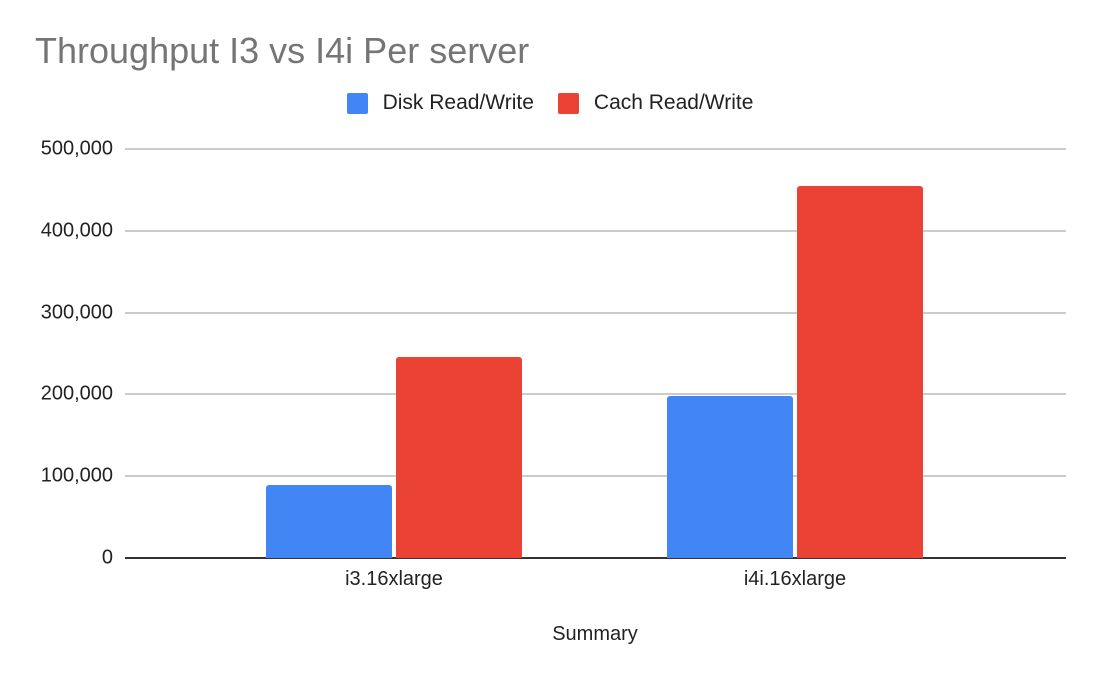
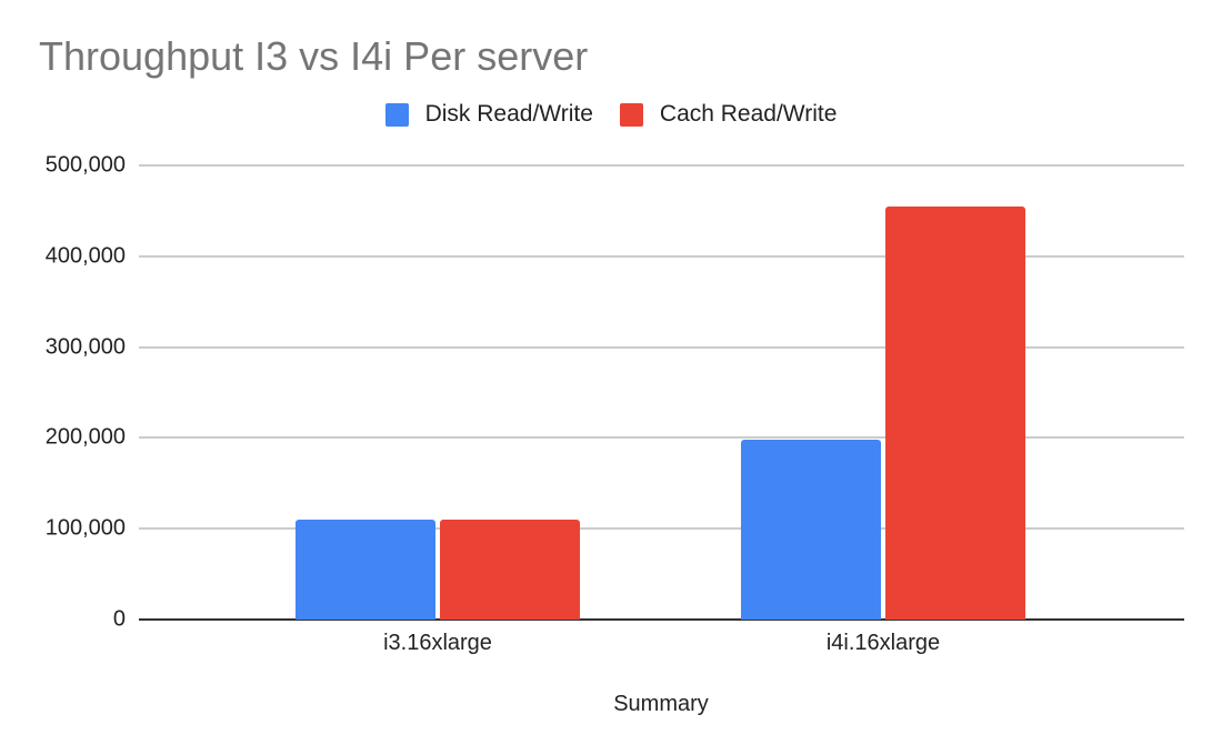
Disk Read/Write/i3.16xlarge: 90000 -> 110000
Cach Read/Write/i3.16xlarge: 250000 -> 110000
